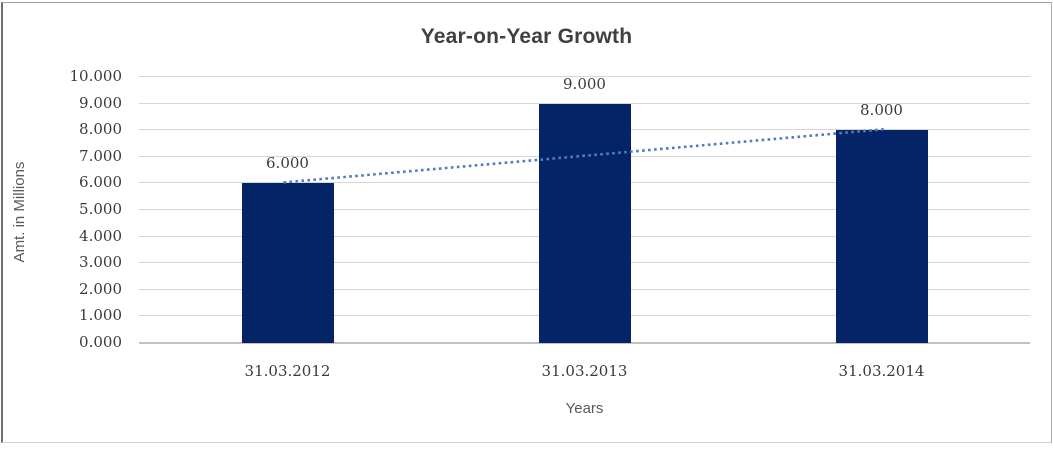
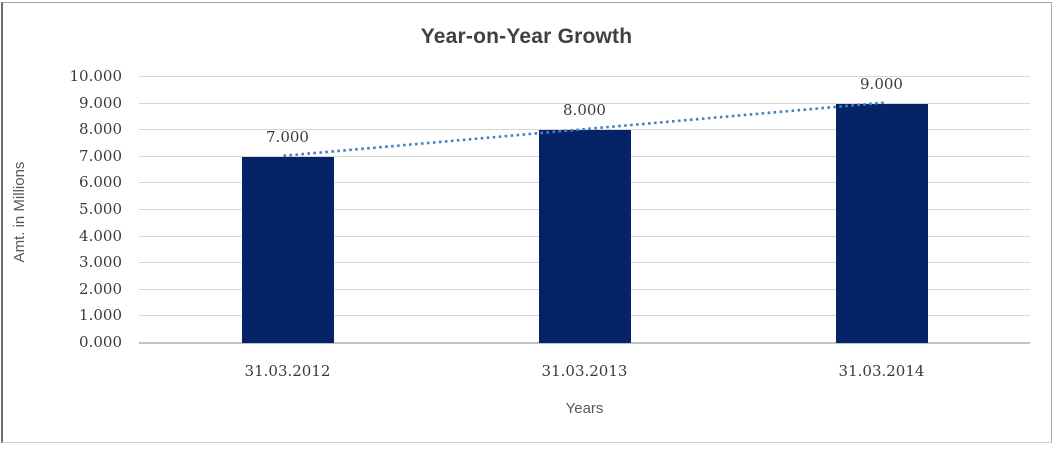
31.03.2012: 6.000 -> 7.000
31.03.2013: 9.000 -> 8.000
31.03.2014: 8.000 -> 9.000
